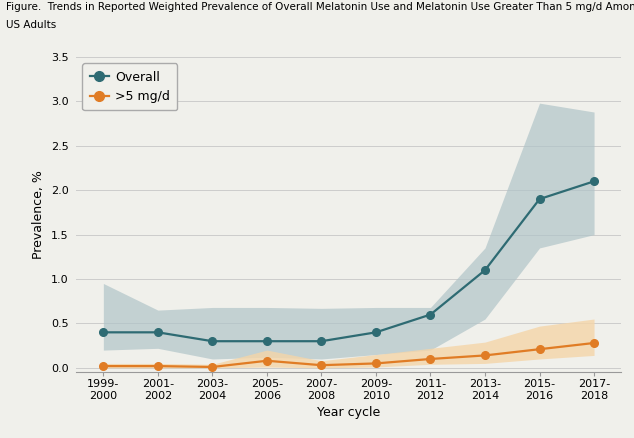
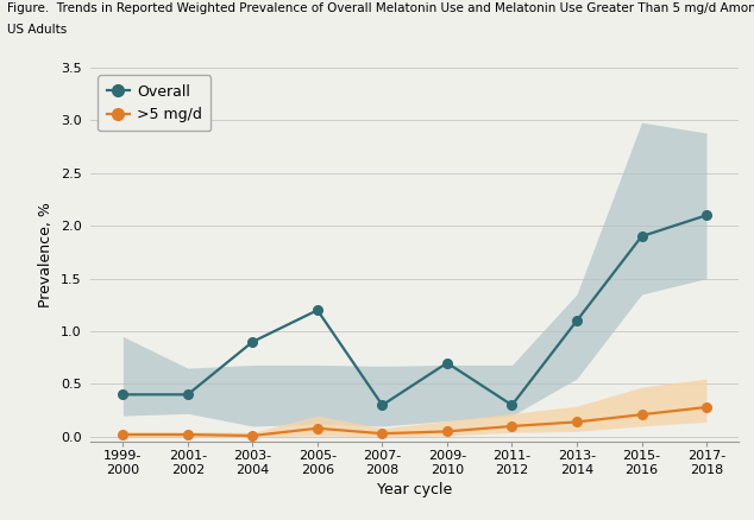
Overall/2003- 2004: 0.3 -> 0.9
Overall/2005- 2006: 0.3 -> 1.2
Overall/2009- 2010: 0.4 -> 0.7
Overall/2011- 2012: 0.6 -> 0.3
